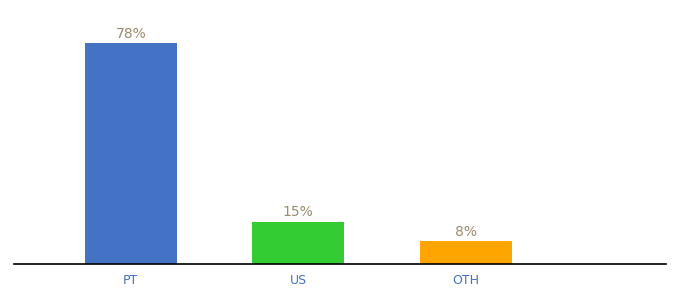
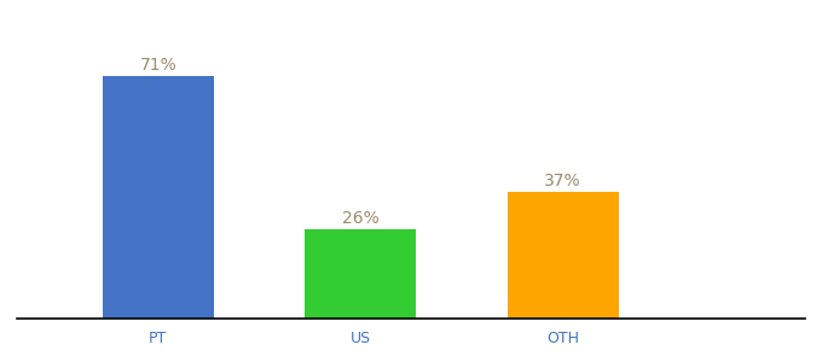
PT: 78% -> 71%
US: 15% -> 26%
OTH: 8% -> 37%
